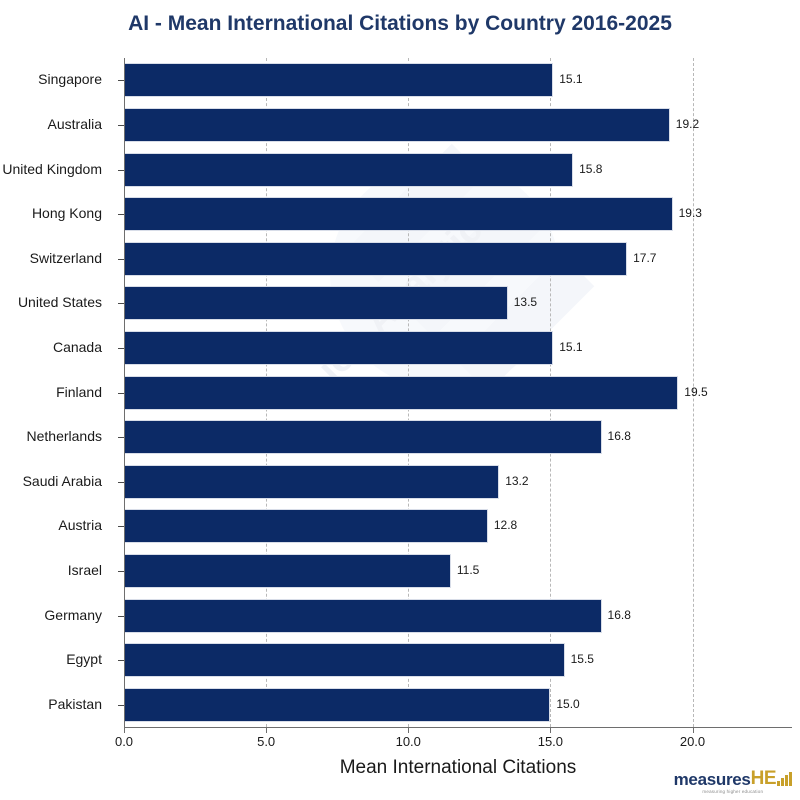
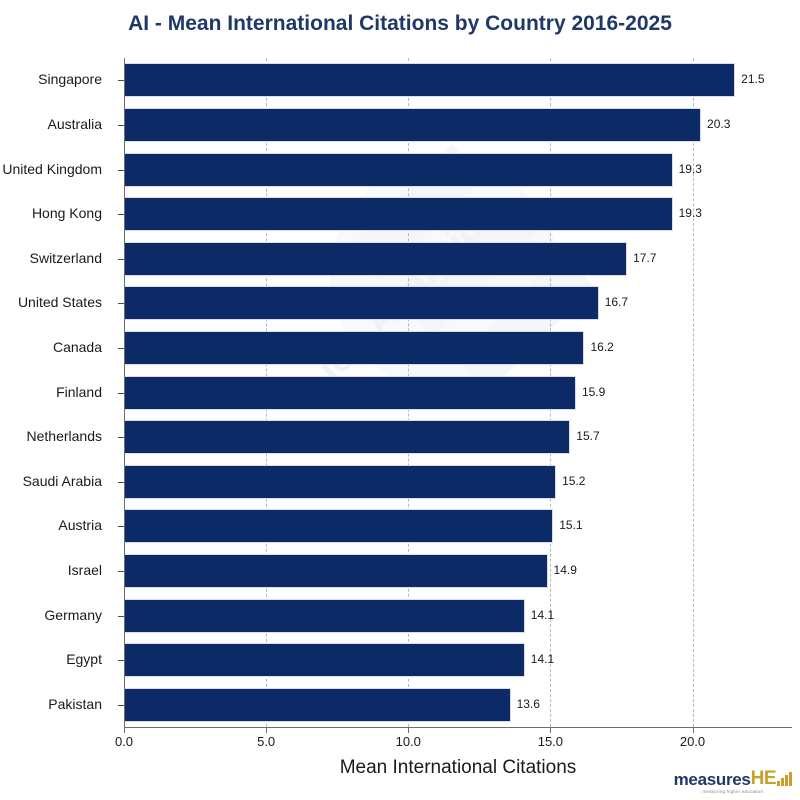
Singapore: 15.1 -> 21.5
Australia: 19.2 -> 20.3
United Kingdom: 15.8 -> 19.3
United States: 13.5 -> 16.7
Canada: 15.1 -> 16.2
Finland: 19.5 -> 15.9
Netherlands: 16.8 -> 15.7
Saudi Arabia: 13.2 -> 15.2
Austria: 12.8 -> 15.1
Israel: 11.5 -> 14.9
Germany: 16.8 -> 14.1
Egypt: 15.5 -> 14.1
Pakistan: 15.0 -> 13.6
